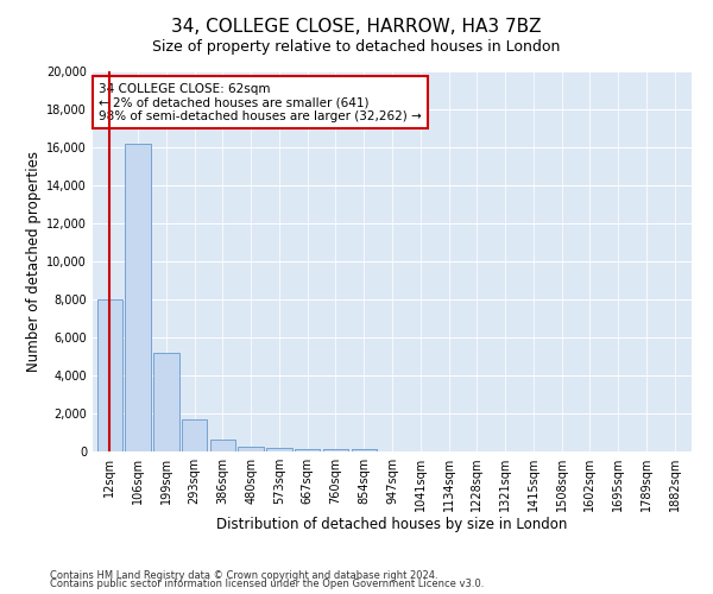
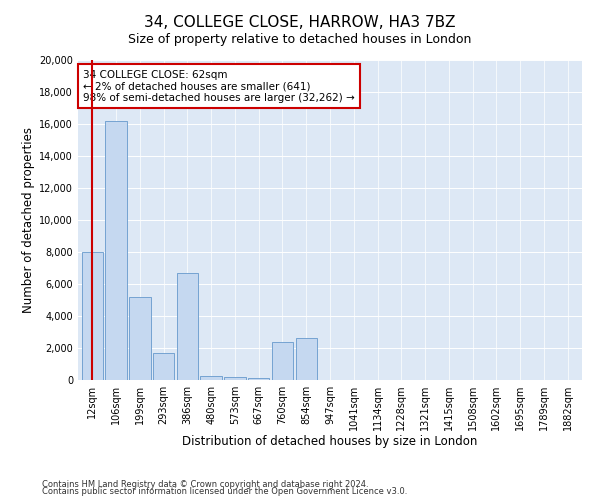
386sqm: 600 -> 6,700
760sqm: 100 -> 2,400
854sqm: 100 -> 2,600
